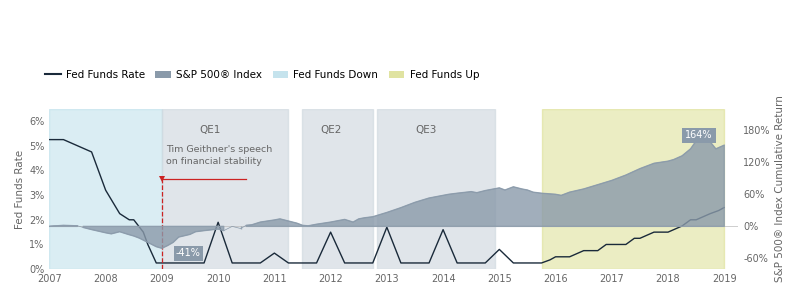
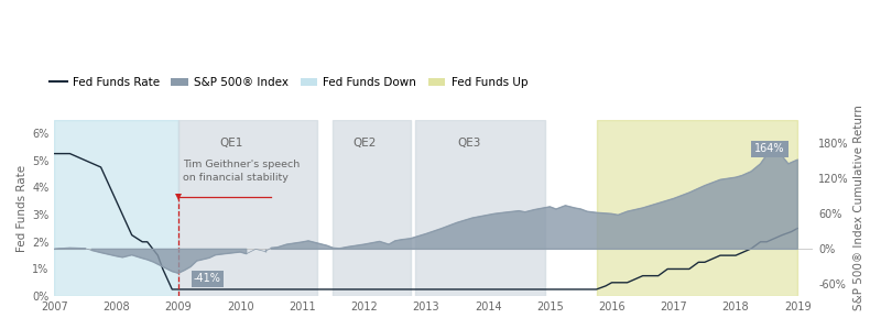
Fed Funds Rate/2008: 3.20% -> 3.50%
Fed Funds Rate/2010: 1.90% -> 0.25%
Fed Funds Rate/2011: 0.65% -> 0.25%
Fed Funds Rate/2012: 1.50% -> 0.25%
Fed Funds Rate/2013: 1.70% -> 0.25%
Fed Funds Rate/2014: 1.60% -> 0.25%
Fed Funds Rate/2015: 0.80% -> 0.25%
